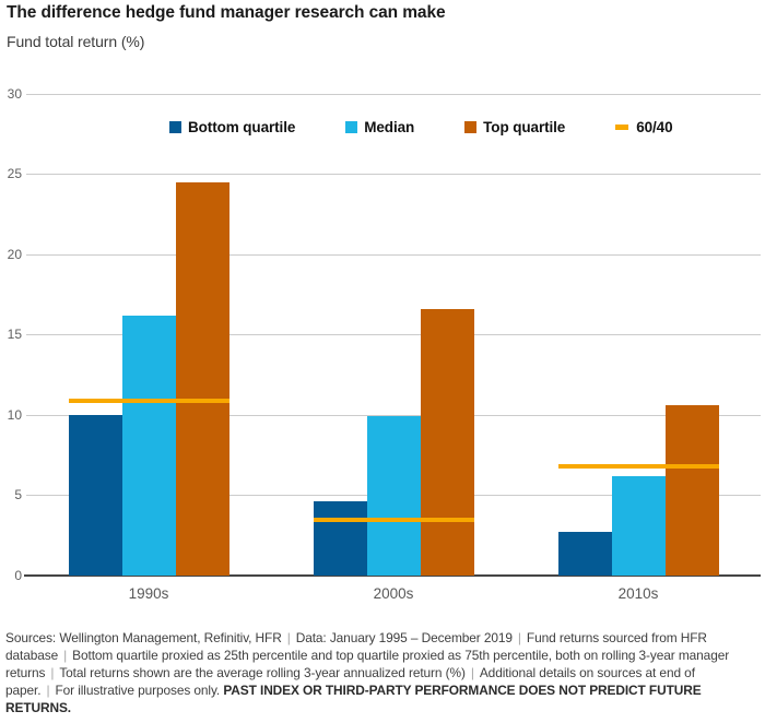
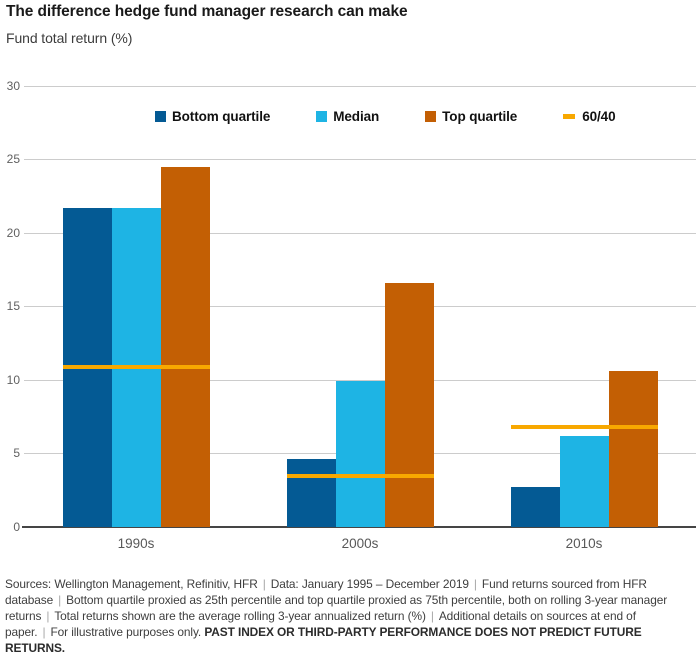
Bottom quartile/1990s: 10.0 -> 21.7
Median/1990s: 16.2 -> 21.7
